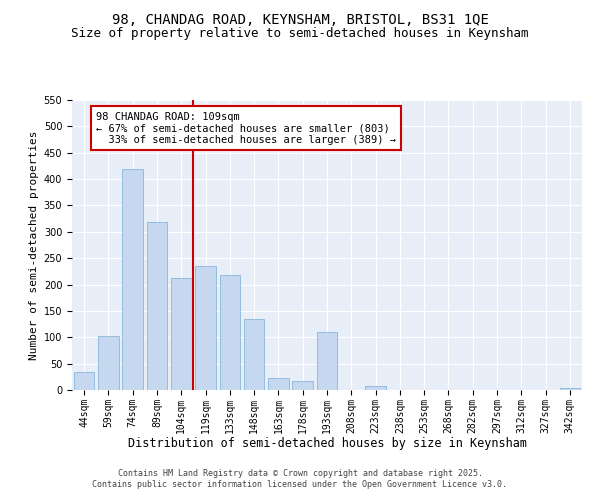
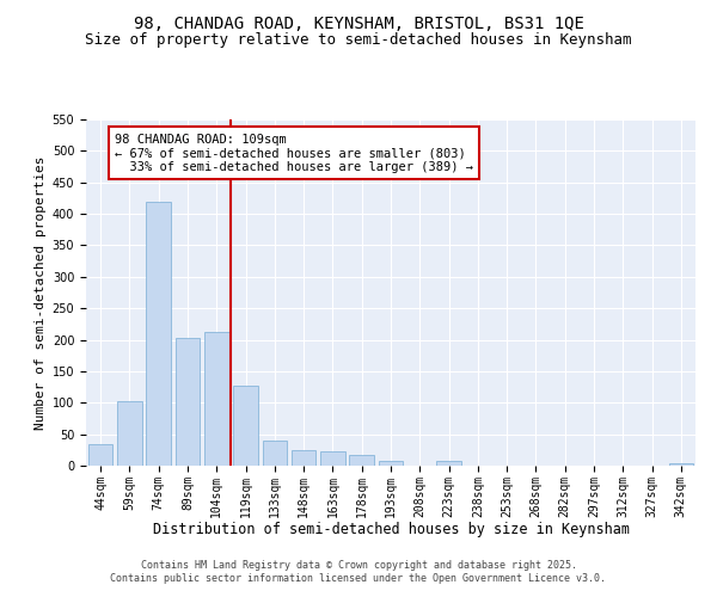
89sqm: 318 -> 203
119sqm: 236 -> 127
133sqm: 218 -> 40
148sqm: 134 -> 25
193sqm: 110 -> 8
